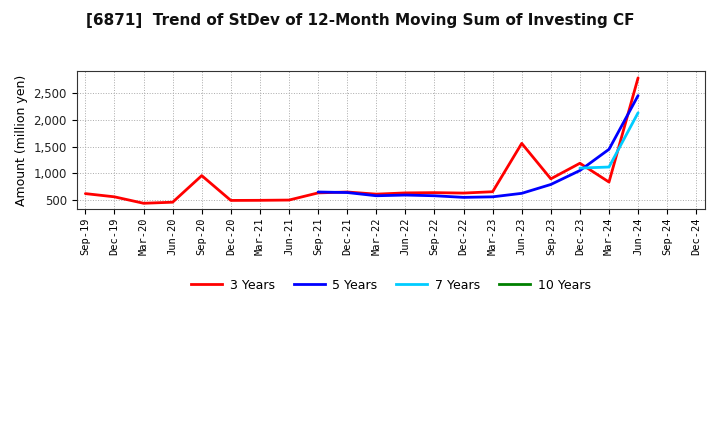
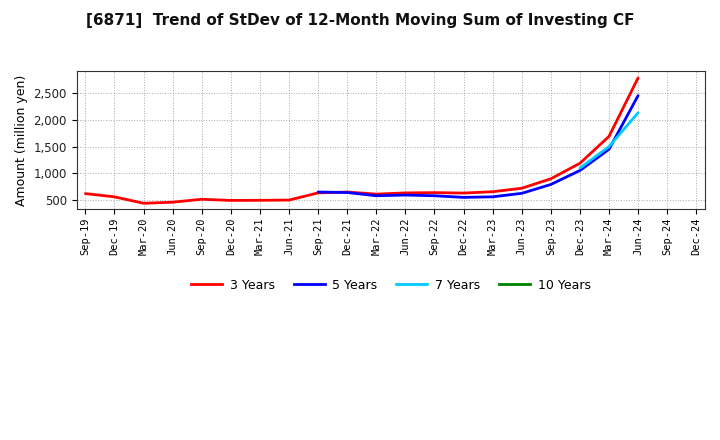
3 Years/Sep-20: 960 -> 520
3 Years/Jun-23: 1,560 -> 720
3 Years/Mar-24: 840 -> 1,690
7 Years/Mar-24: 1,120 -> 1,500
